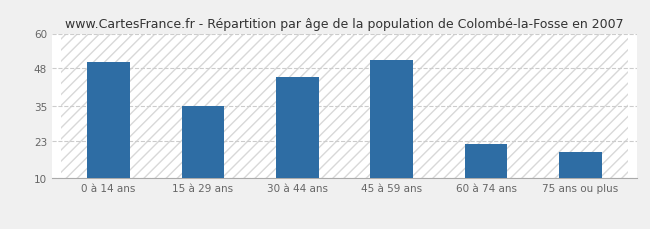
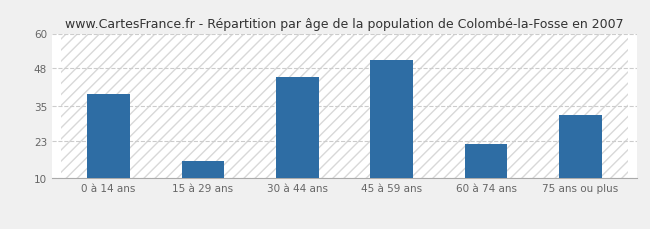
0 à 14 ans: 50 -> 39
15 à 29 ans: 35 -> 16
75 ans ou plus: 19 -> 32
